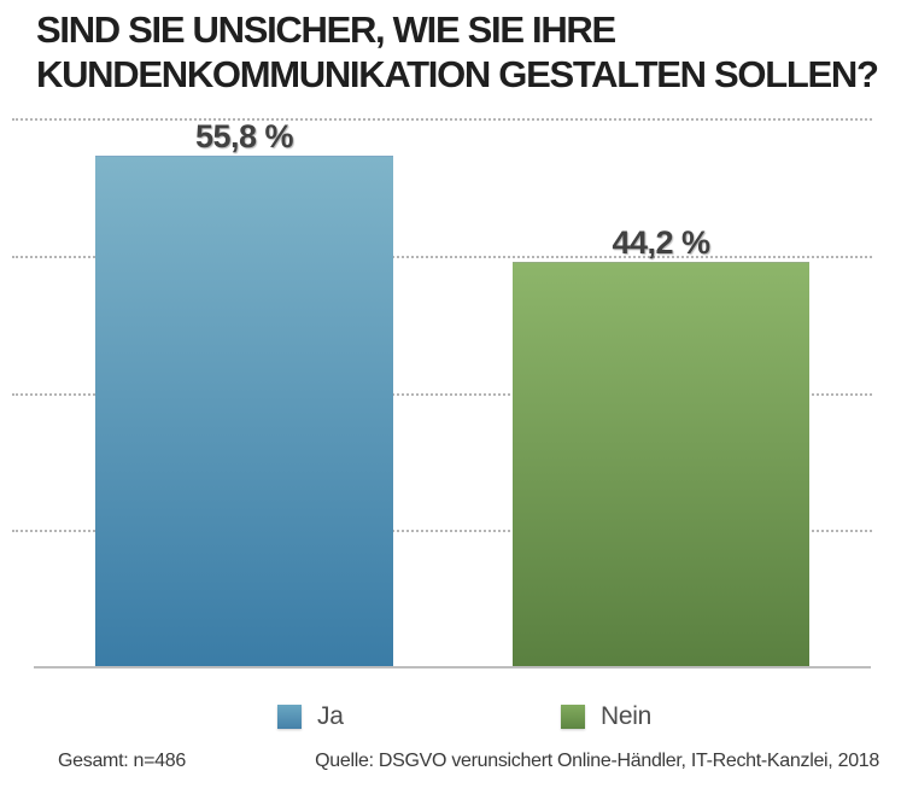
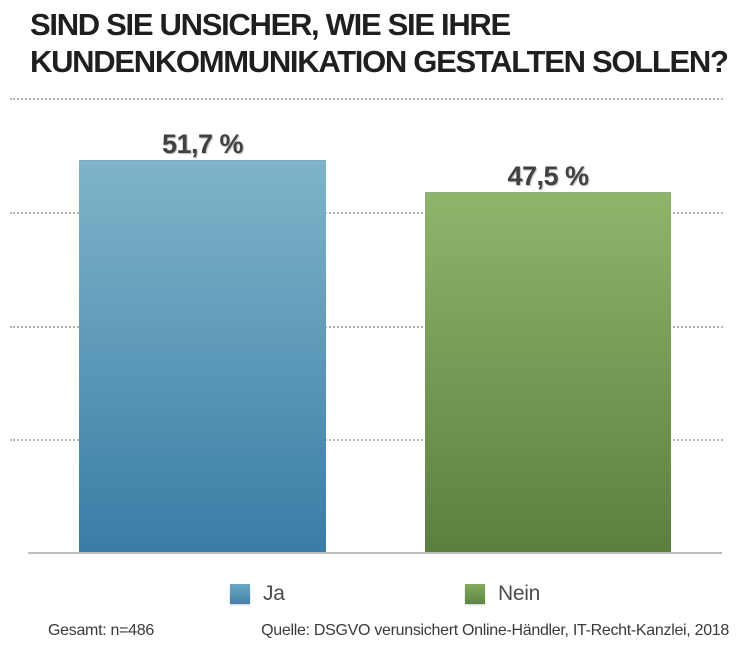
Ja: 55,8 -> 51,7
Nein: 44,2 -> 47,5
